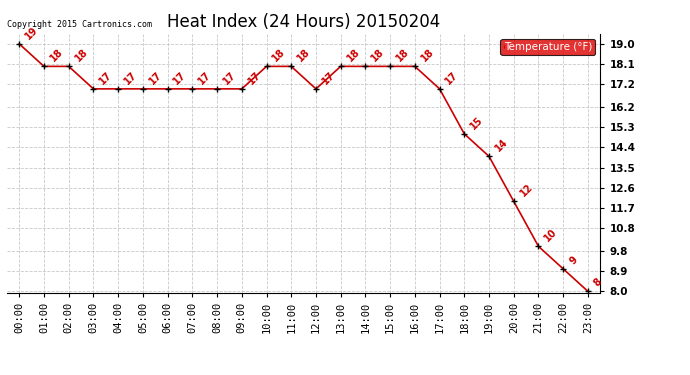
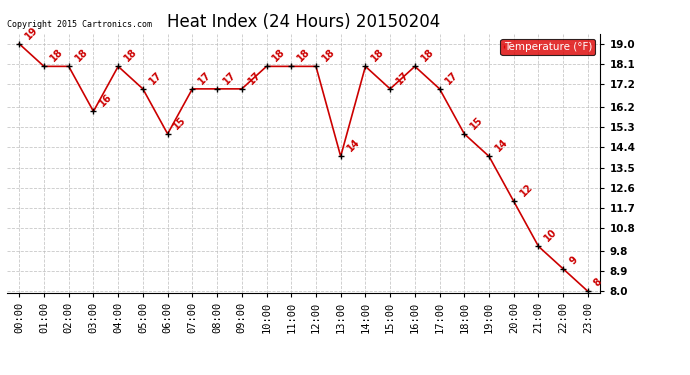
03:00: 17 -> 16
04:00: 17 -> 18
06:00: 17 -> 15
12:00: 17 -> 18
13:00: 18 -> 14
15:00: 18 -> 17
